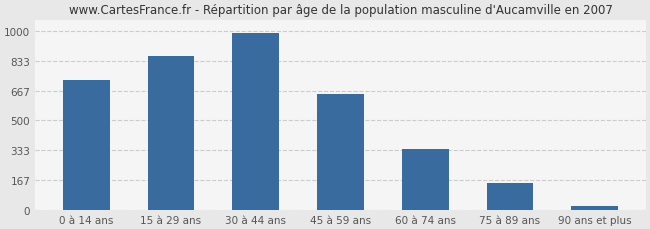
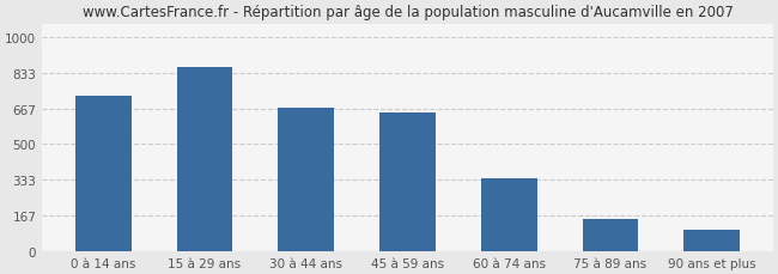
30 à 44 ans: 990 -> 670
90 ans et plus: 20 -> 100
